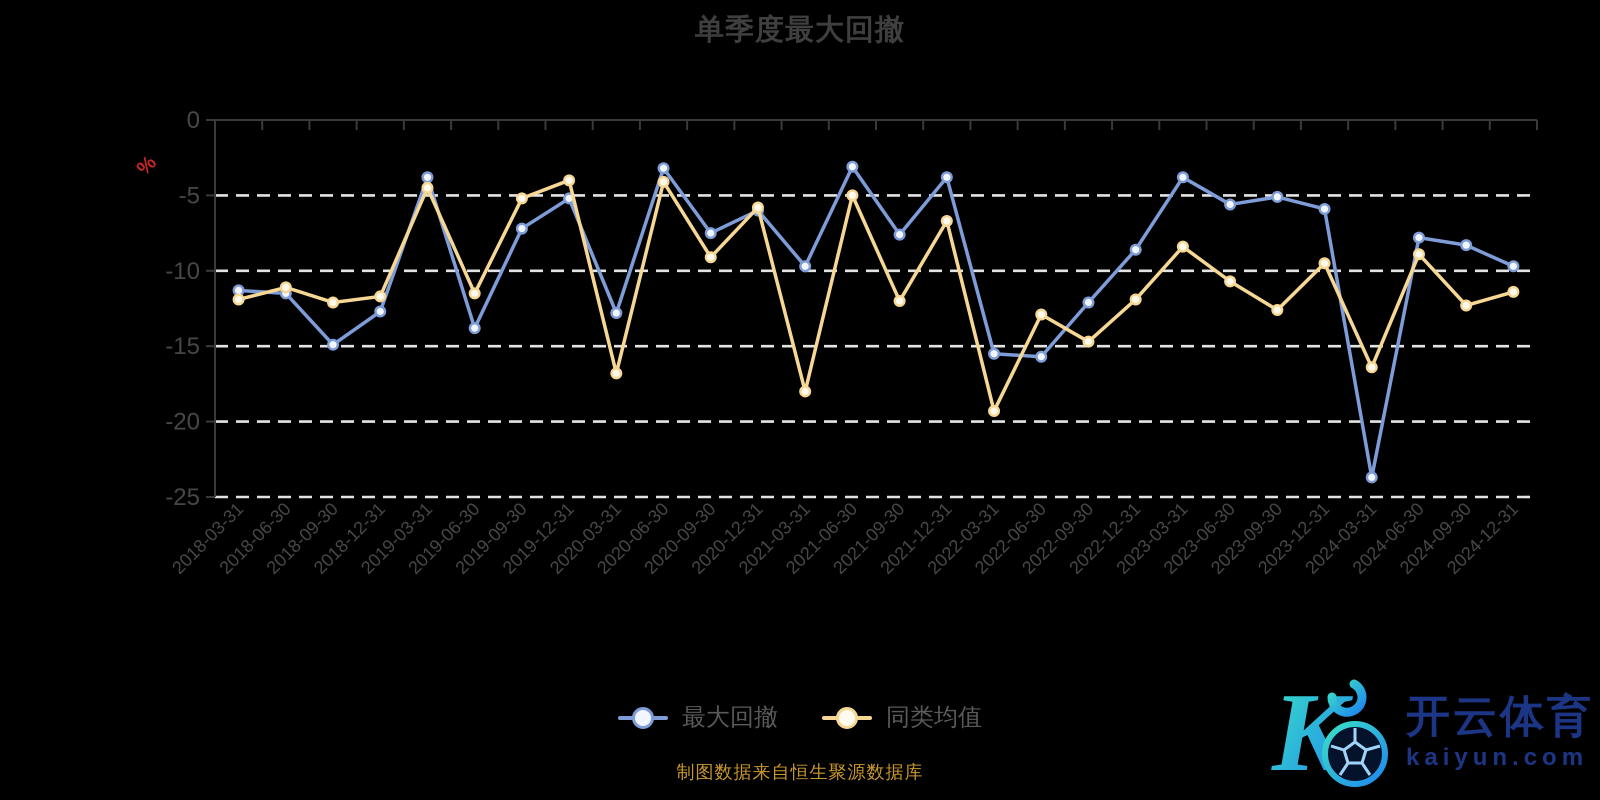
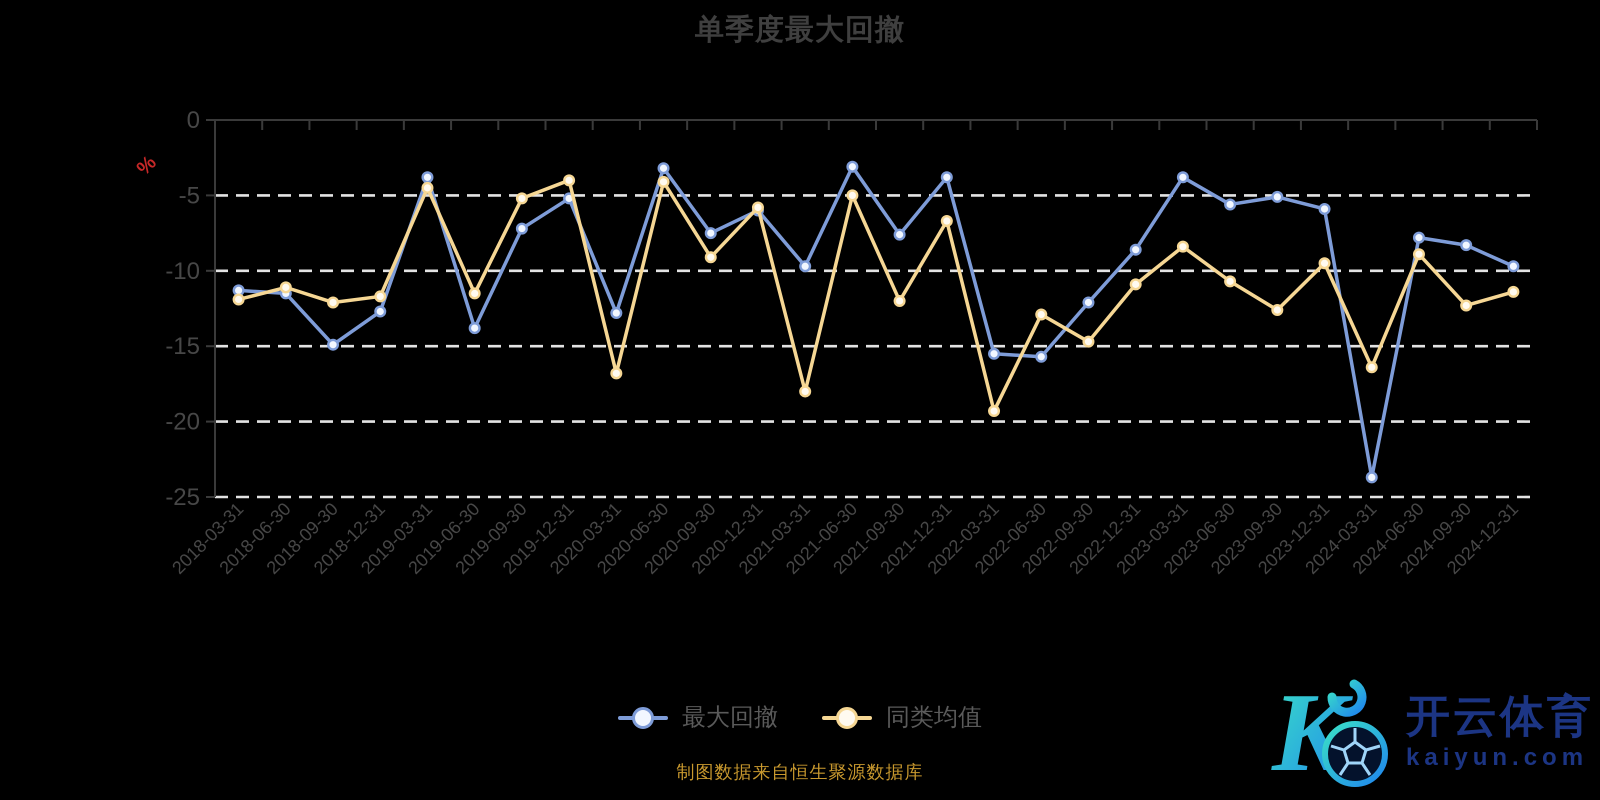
同类均值/2022-12-31: -11.9 -> -10.9
